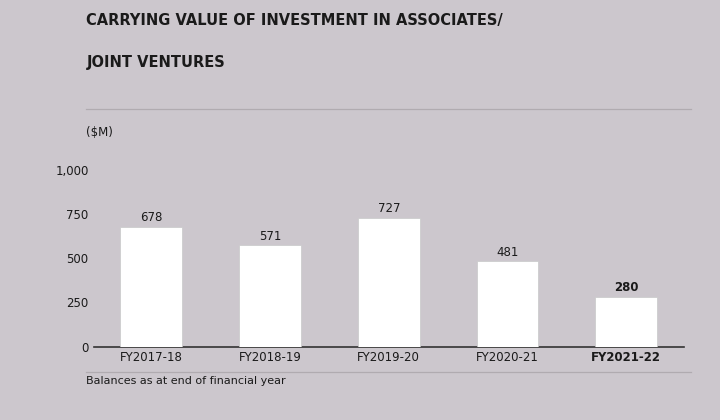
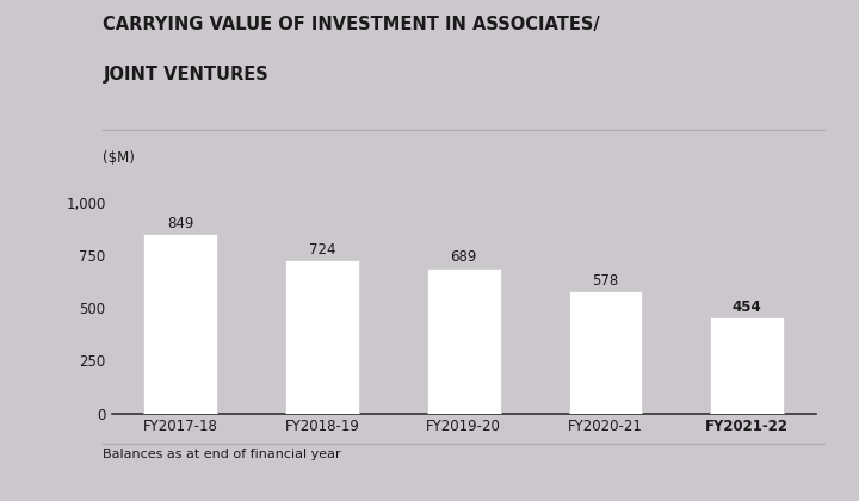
FY2017-18: 678 -> 849
FY2018-19: 571 -> 724
FY2019-20: 727 -> 689
FY2020-21: 481 -> 578
FY2021-22: 280 -> 454
